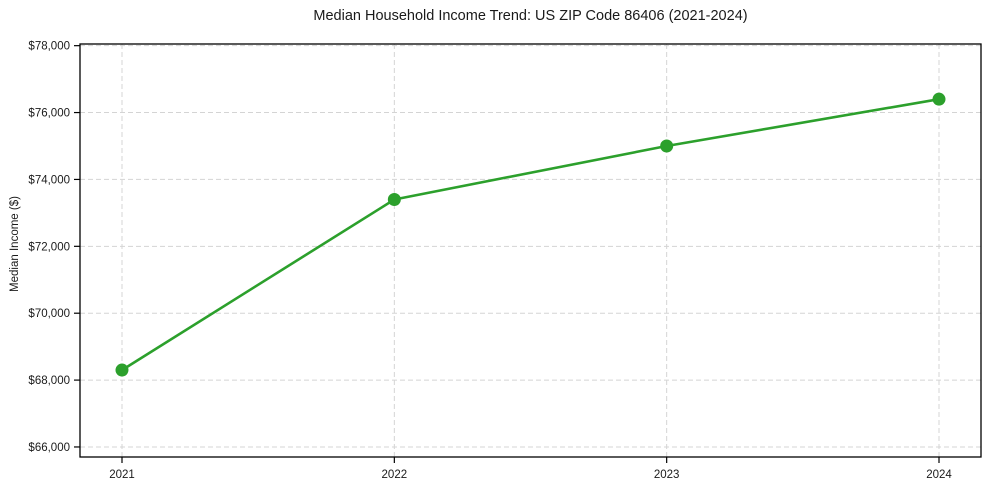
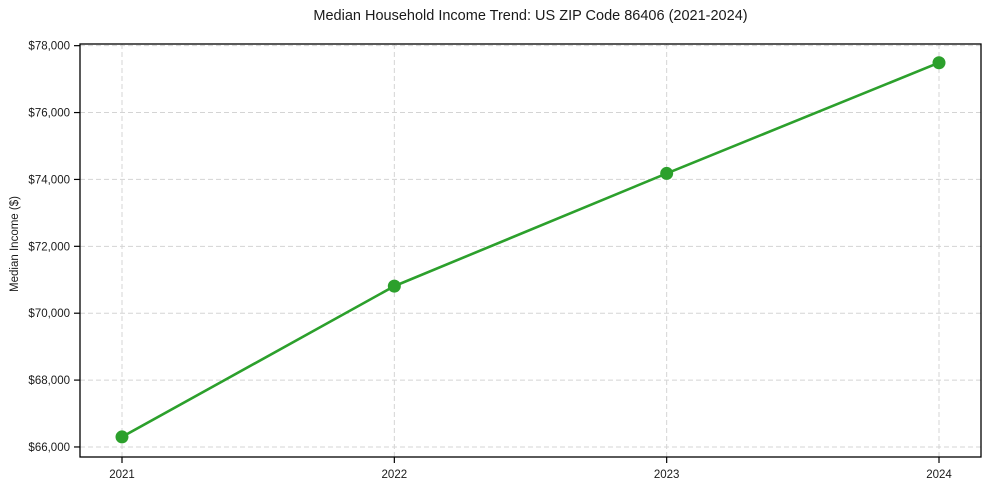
2021: $68300 -> $66300
2022: $73400 -> $70800
2023: $75000 -> $74200
2024: $76400 -> $77500
